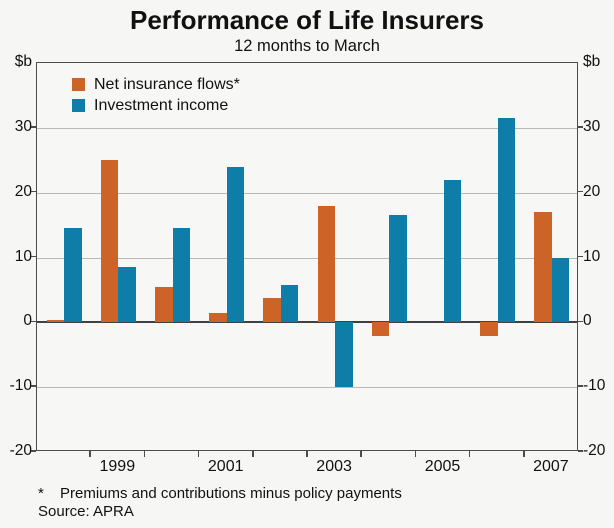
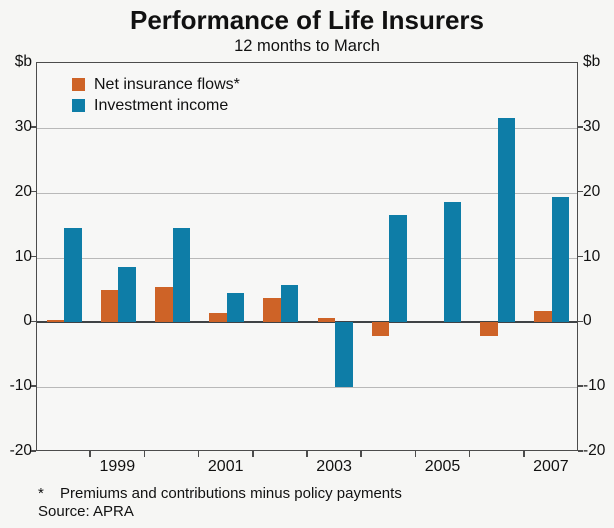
Net insurance flows*/1999: 25 -> 5
Investment income/2001: 24 -> 5
Net insurance flows*/2003: 18 -> 1
Investment income/2005: 22 -> 19
Net insurance flows*/2007: 17 -> 2
Investment income/2007: 10 -> 19
